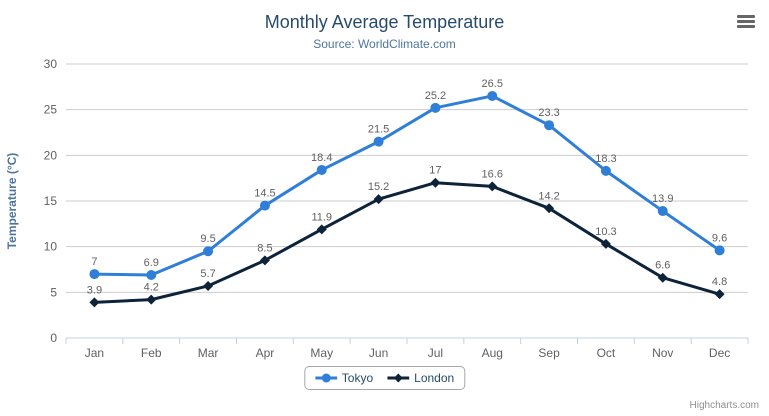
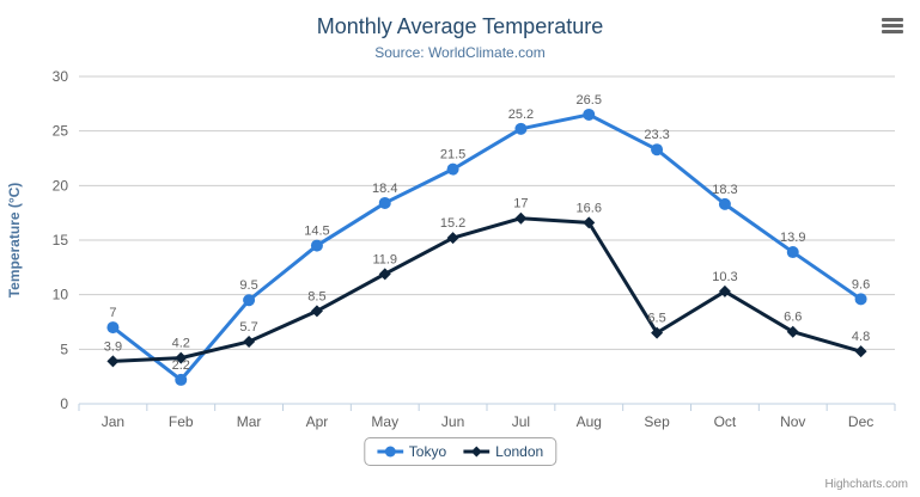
Tokyo/Feb: 6.9 -> 2.2
London/Sep: 14.2 -> 6.5
